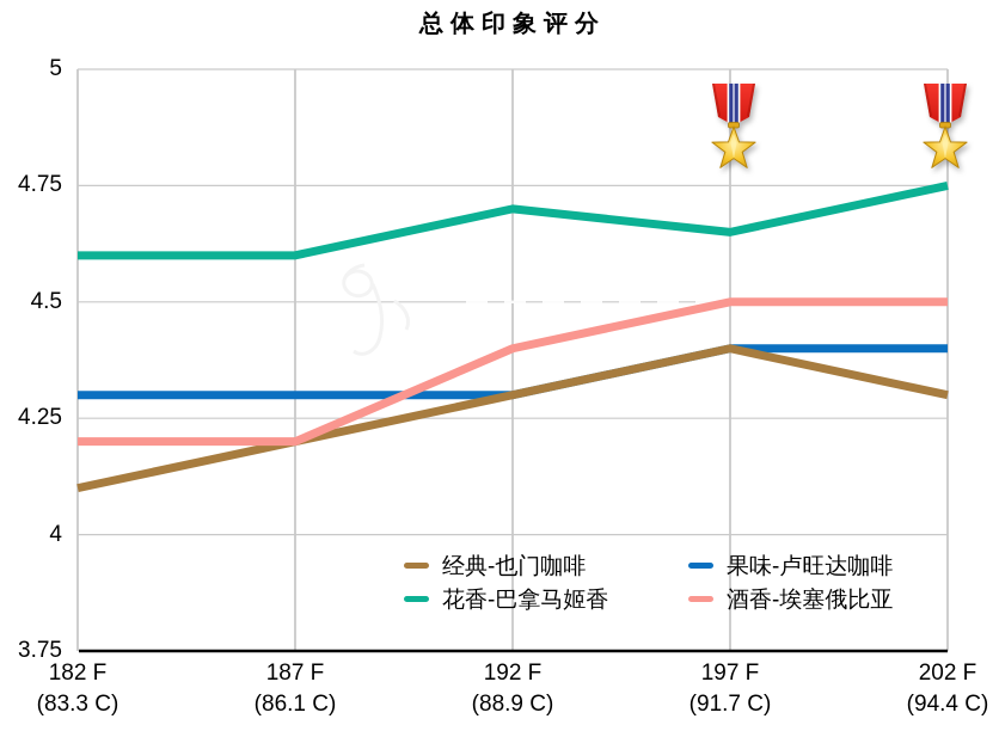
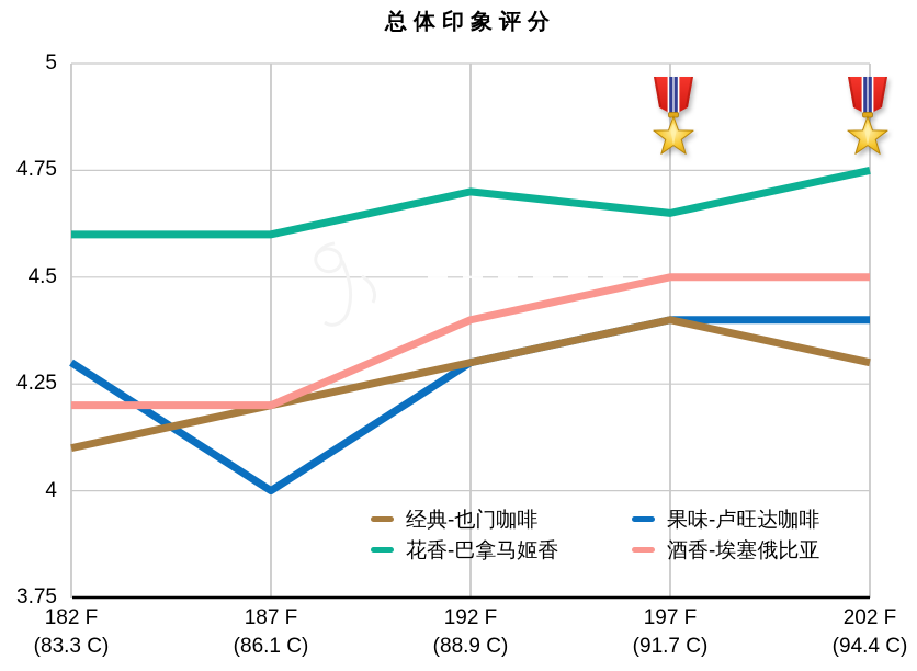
果味-卢旺达咖啡/187 F: 4.3 -> 4.0
